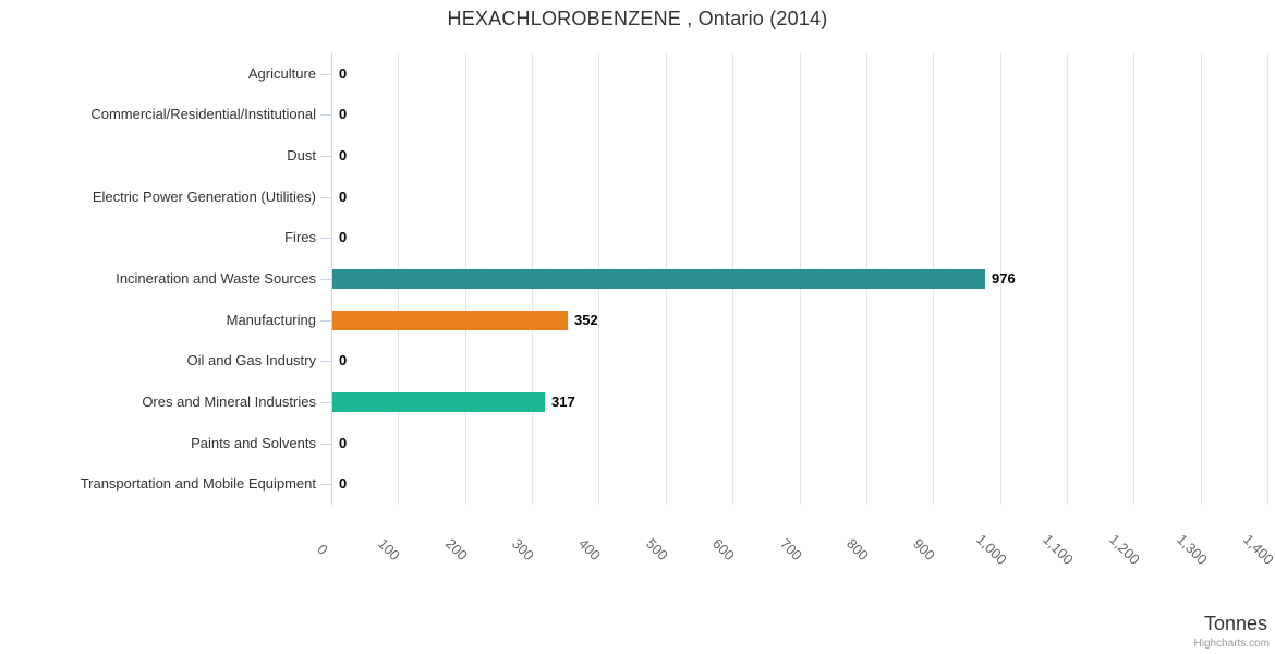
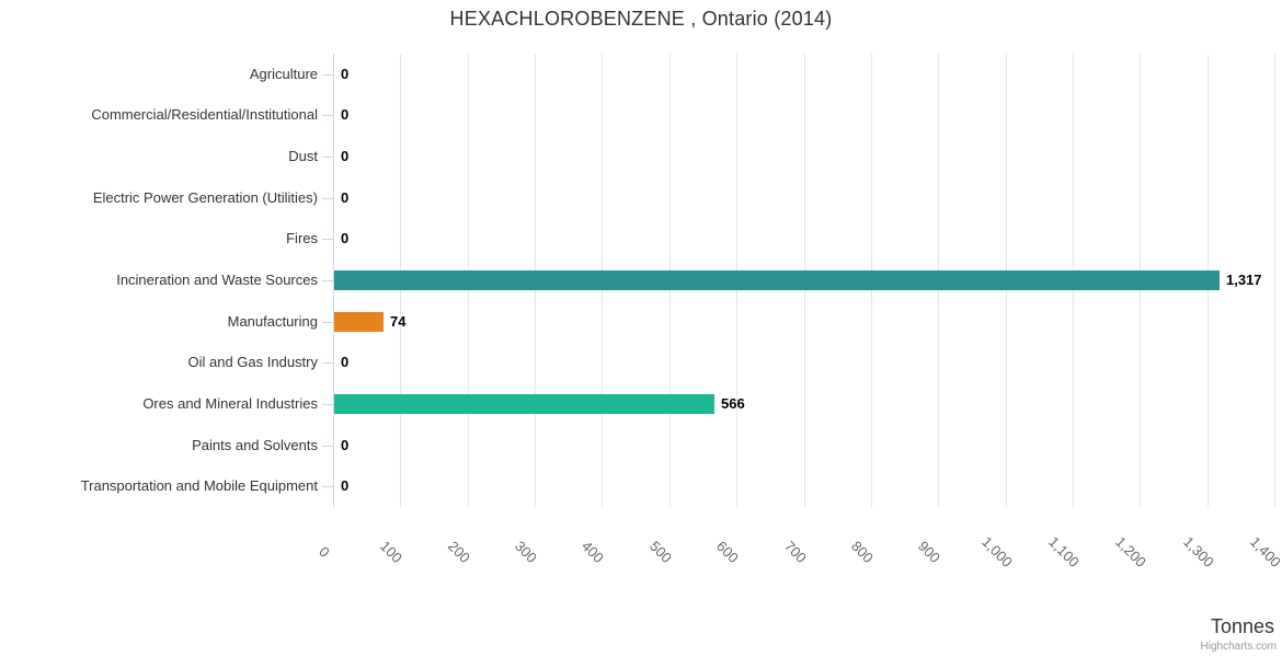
Incineration and Waste Sources: 976 -> 1,317
Manufacturing: 352 -> 74
Ores and Mineral Industries: 317 -> 566
